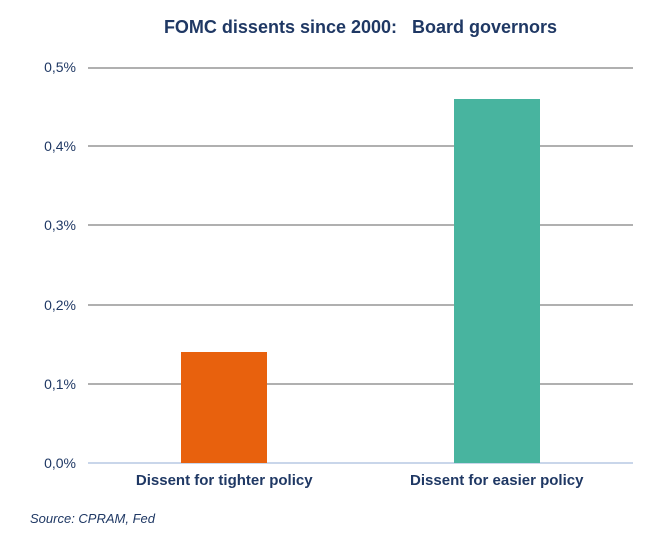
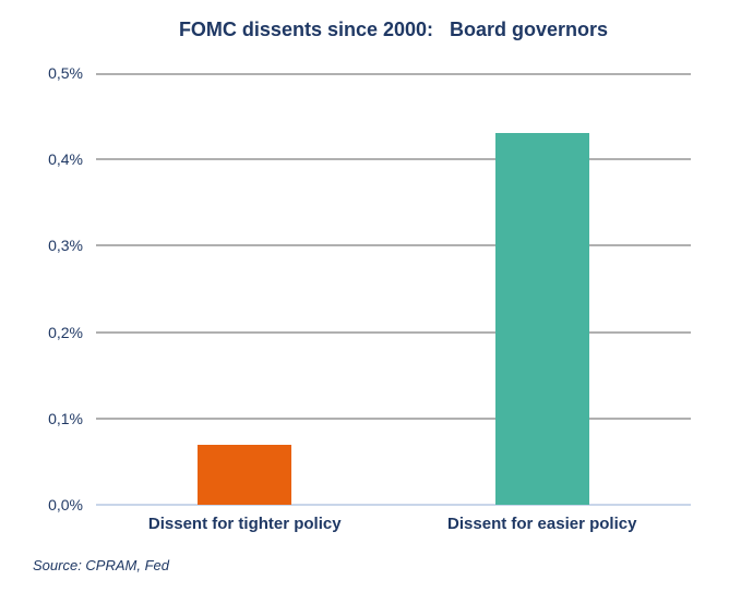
Dissent for tighter policy: 0,14% -> 0,07%
Dissent for easier policy: 0,46% -> 0,43%
